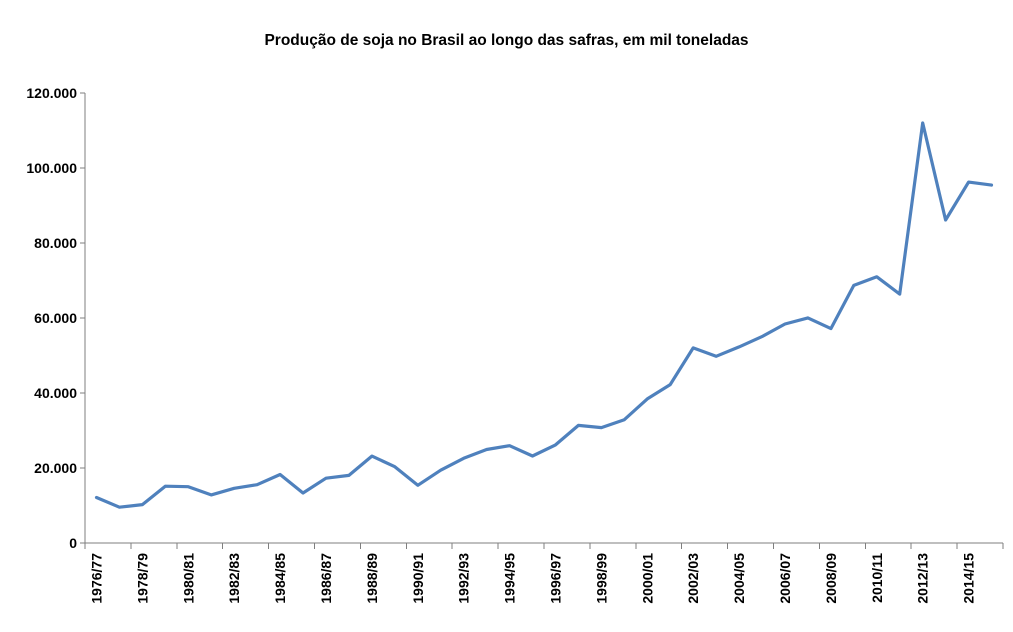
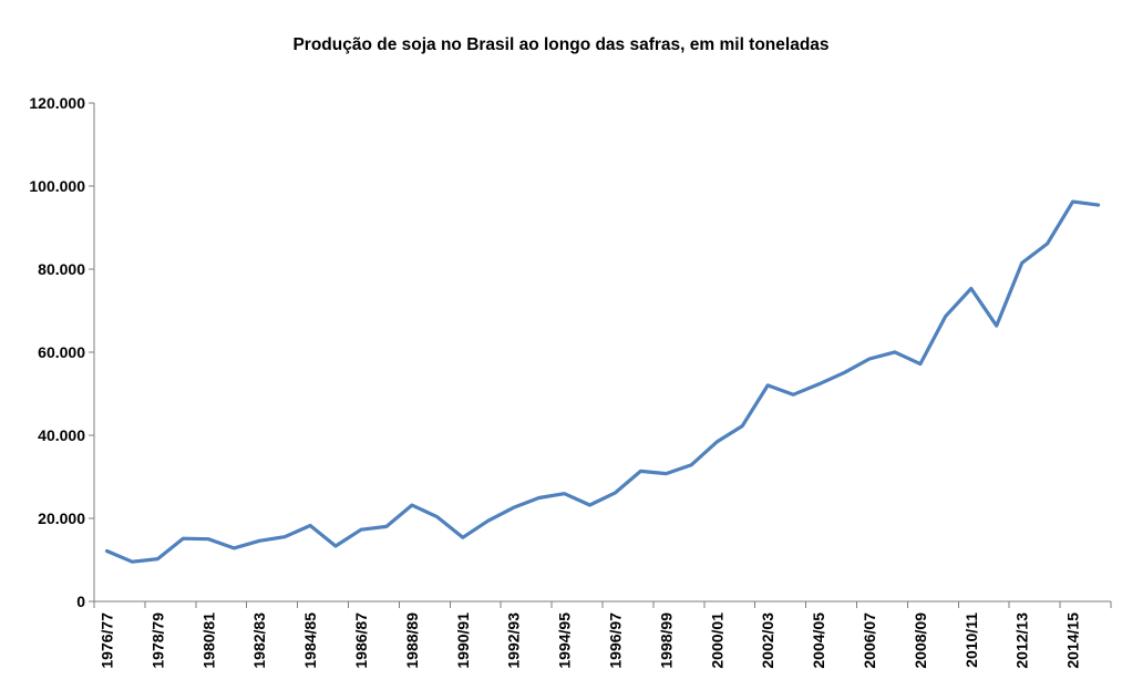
2010/11: 71000 -> 75000
2012/13: 112000 -> 81000
